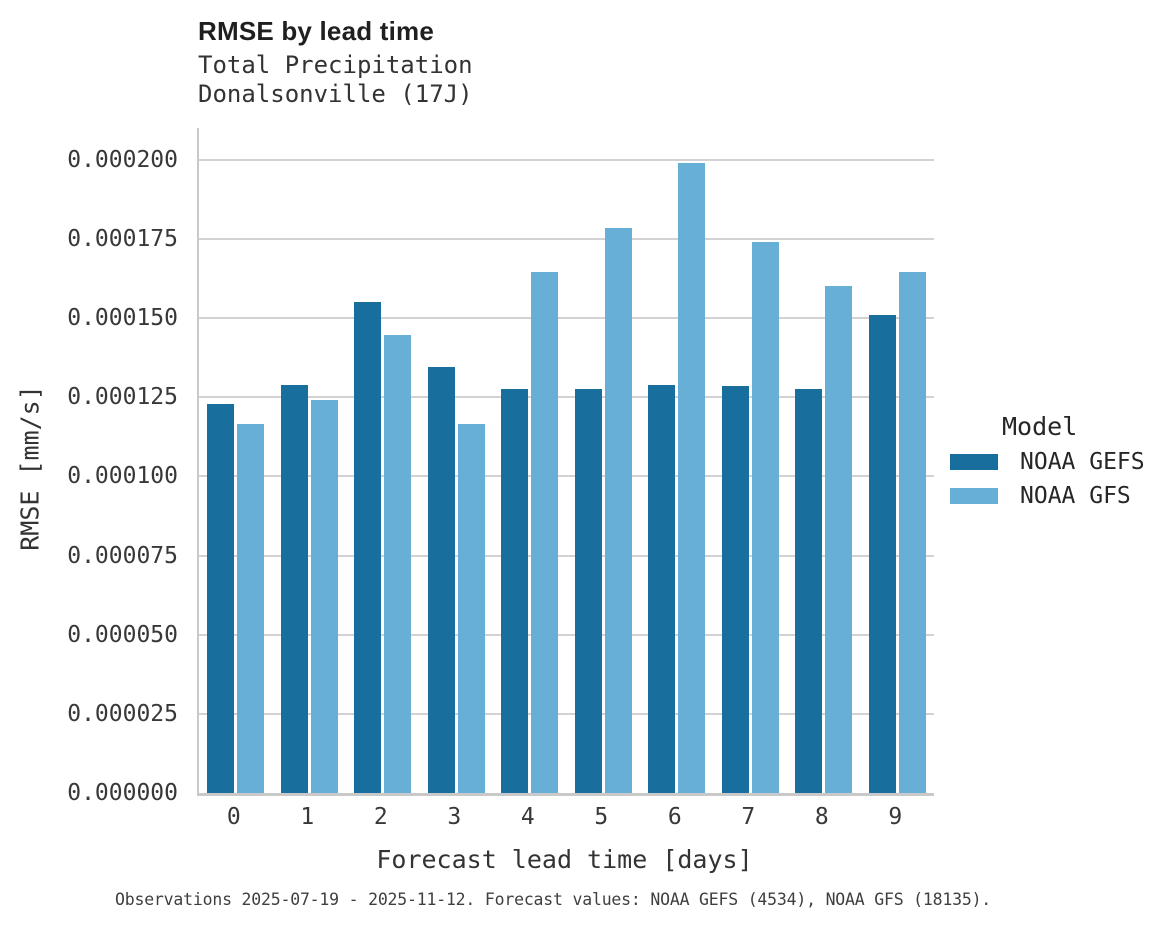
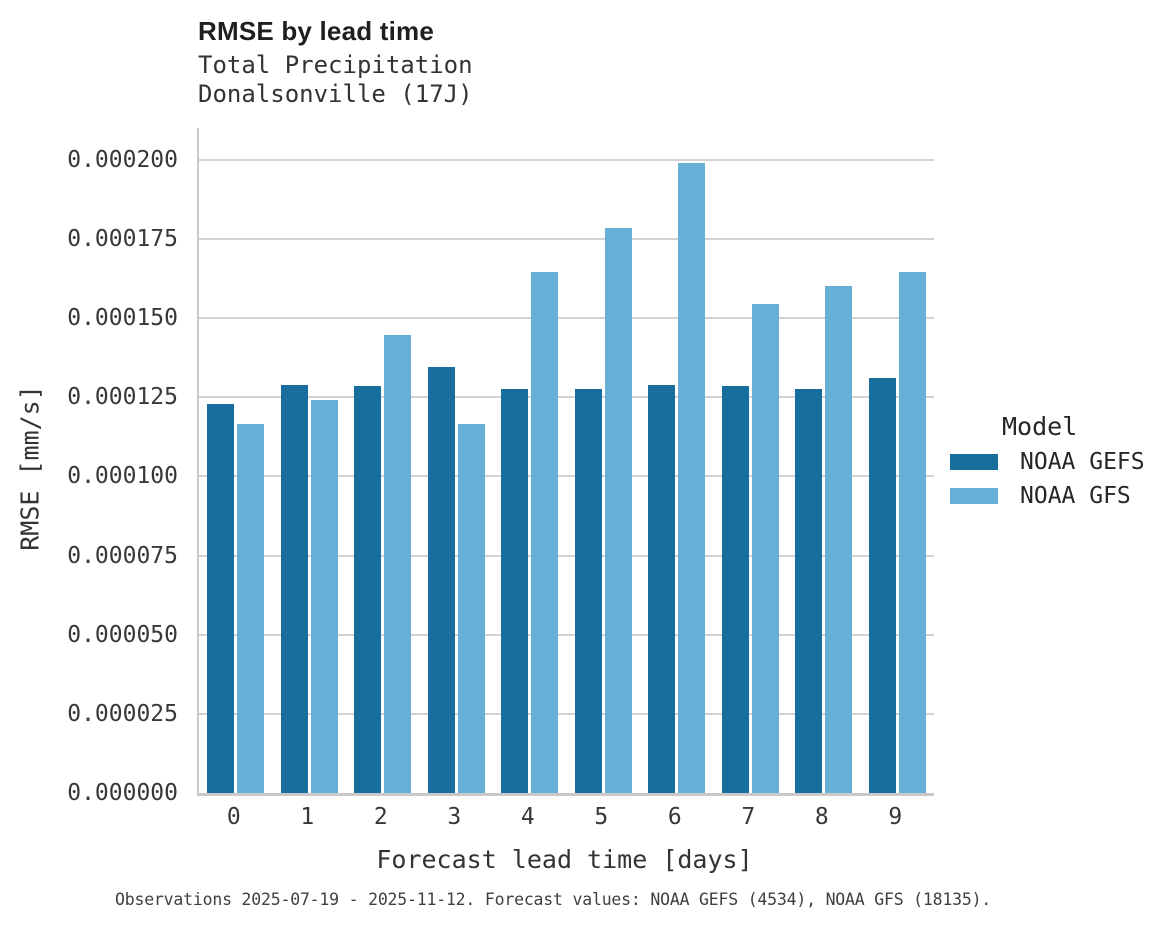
NOAA GEFS/2: 0.000155 -> 0.000129
NOAA GFS/7: 0.000174 -> 0.000154
NOAA GEFS/9: 0.000151 -> 0.000131
